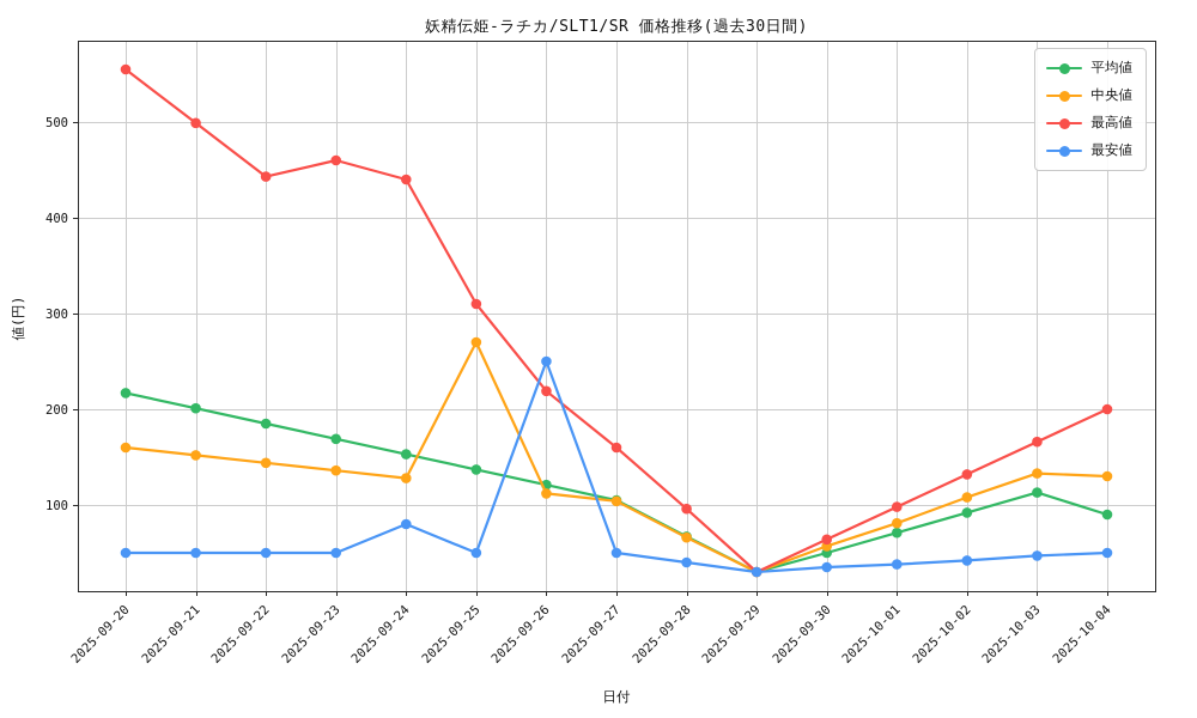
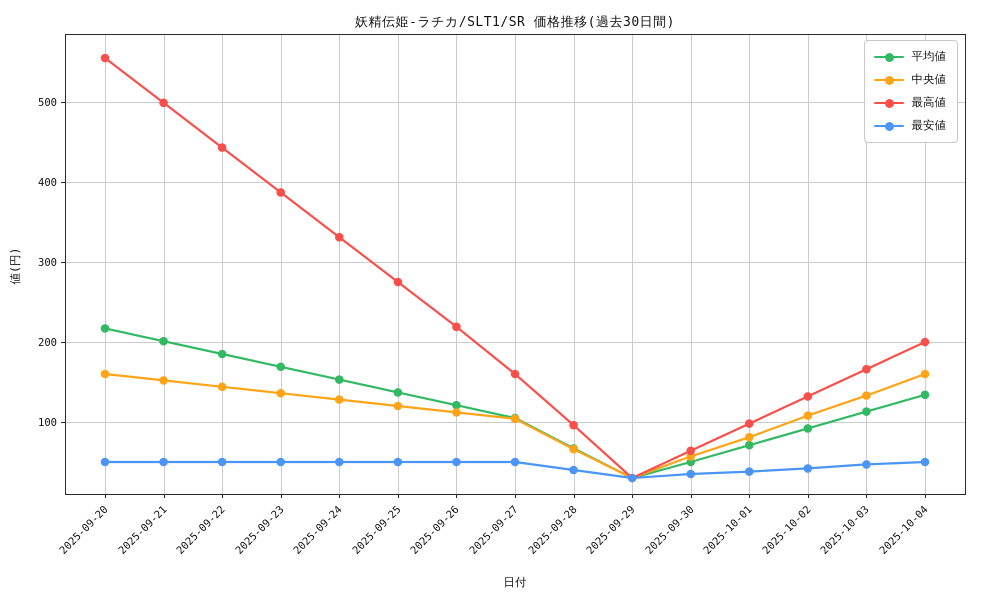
最高値/2025-09-23: 460 -> 390
最高値/2025-09-24: 440 -> 330
最安値/2025-09-24: 80 -> 50
中央値/2025-09-25: 270 -> 120
最高値/2025-09-25: 310 -> 280
最安値/2025-09-26: 250 -> 50
平均値/2025-10-04: 90 -> 130
中央値/2025-10-04: 130 -> 160
